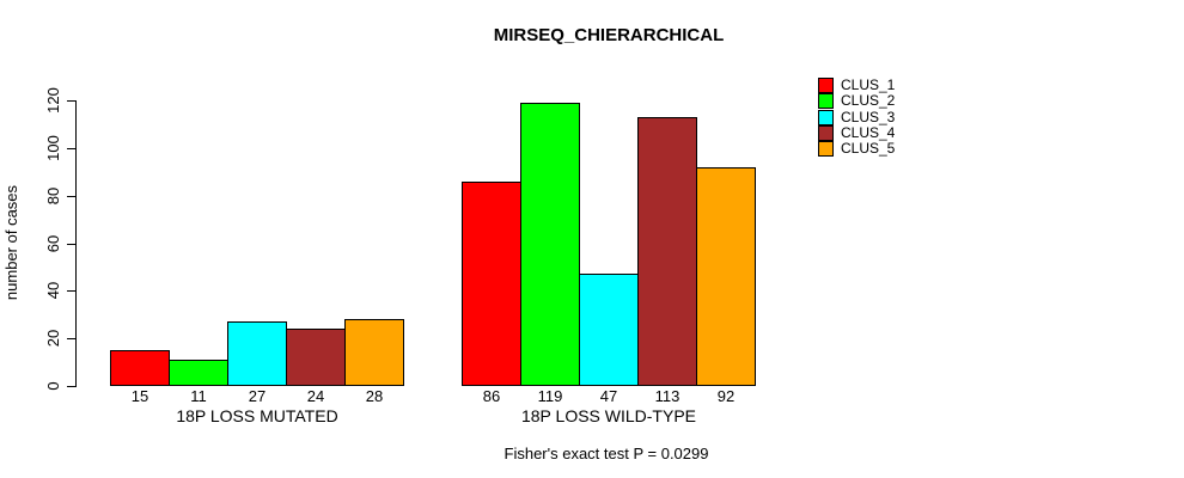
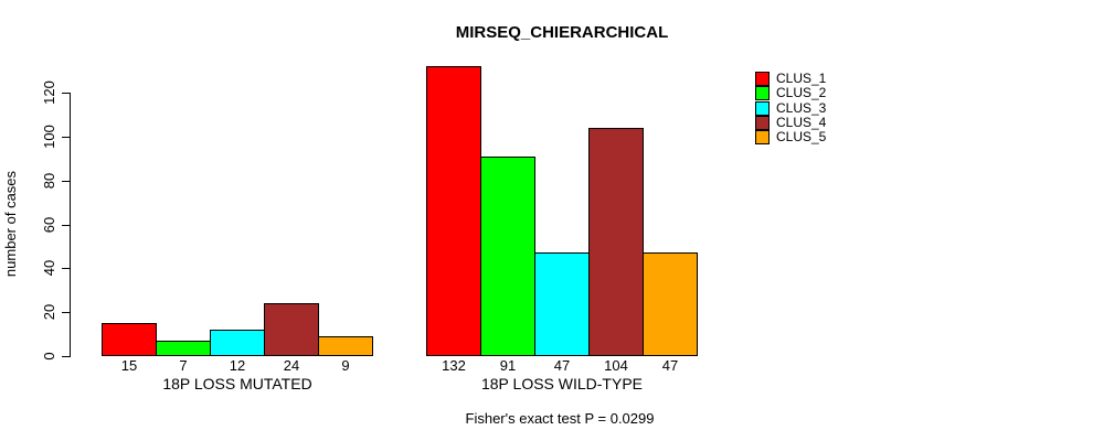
CLUS_2/18P LOSS MUTATED: 11 -> 7
CLUS_3/18P LOSS MUTATED: 27 -> 12
CLUS_5/18P LOSS MUTATED: 28 -> 9
CLUS_1/18P LOSS WILD-TYPE: 86 -> 132
CLUS_2/18P LOSS WILD-TYPE: 119 -> 91
CLUS_4/18P LOSS WILD-TYPE: 113 -> 104
CLUS_5/18P LOSS WILD-TYPE: 92 -> 47
